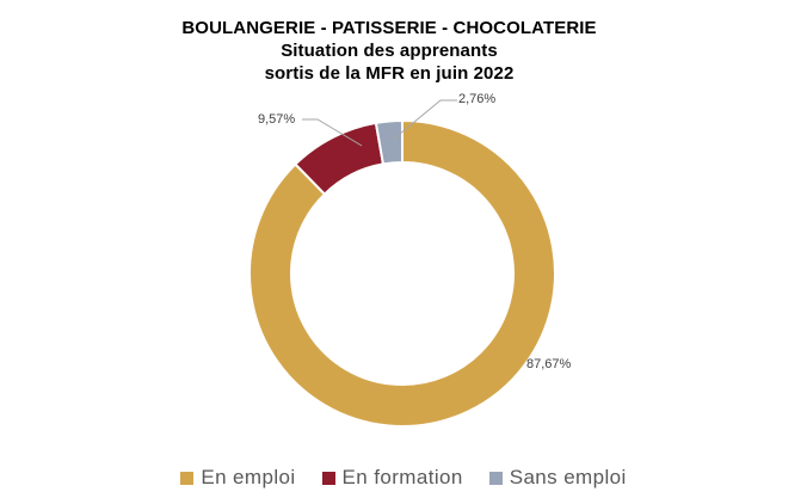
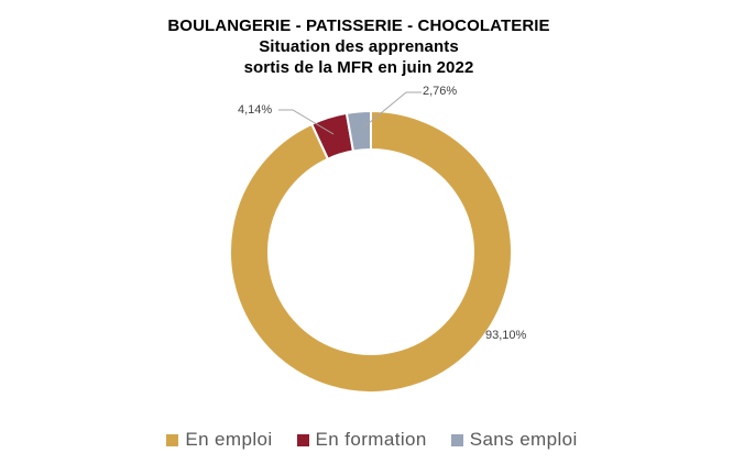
En emploi: 87,67% -> 93,10%
En formation: 9,57% -> 4,14%
